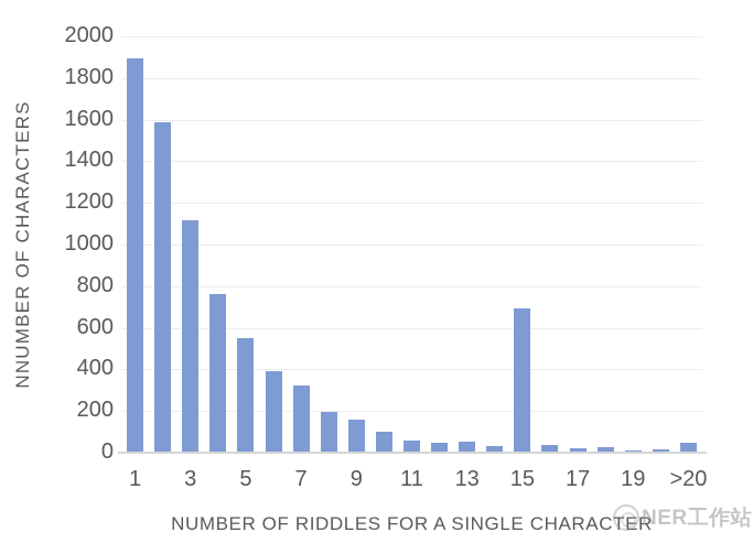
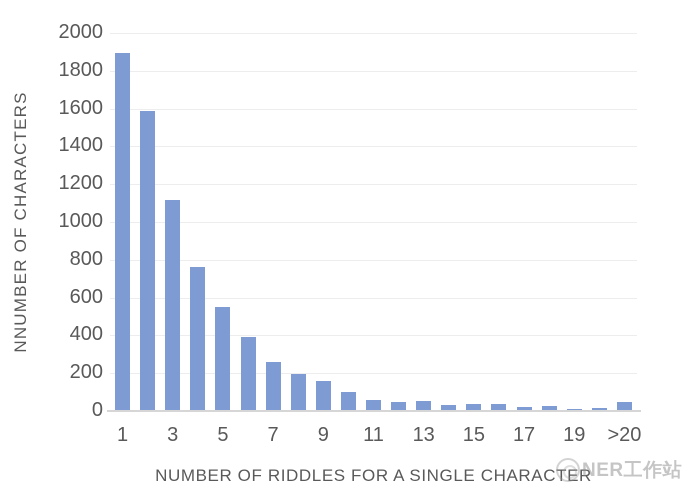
7: 320 -> 260
15: 690 -> 30
